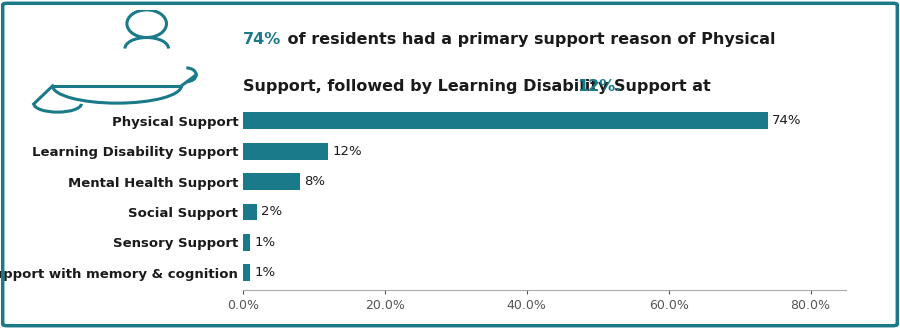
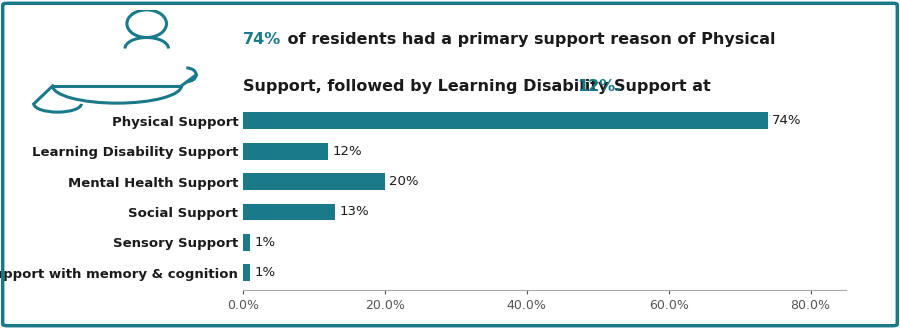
Mental Health Support: 8% -> 20%
Social Support: 2% -> 13%
